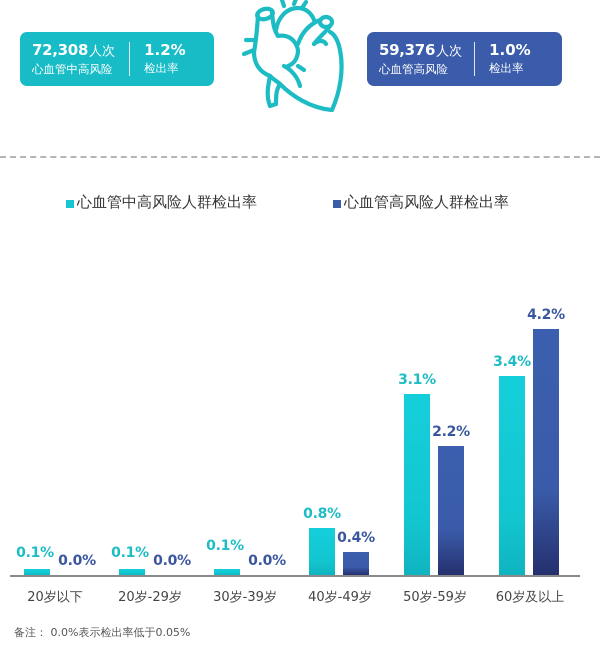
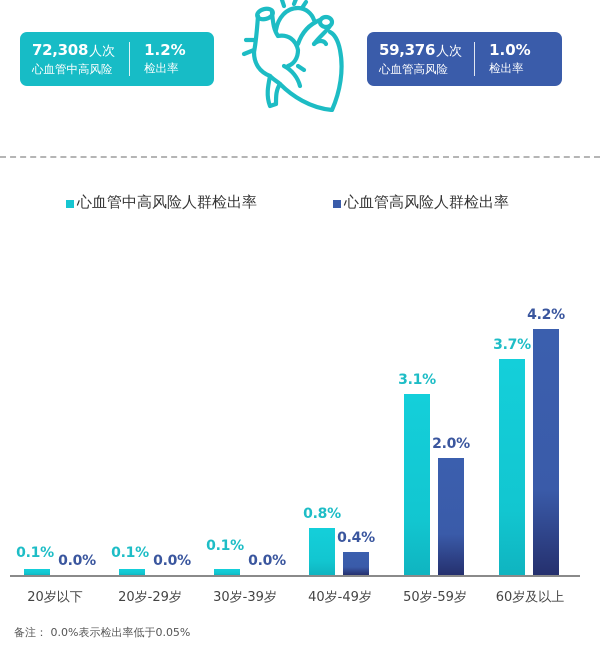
心血管高风险人群检出率/50岁-59岁: 2.2% -> 2.0%
心血管中高风险人群检出率/60岁及以上: 3.4% -> 3.7%
